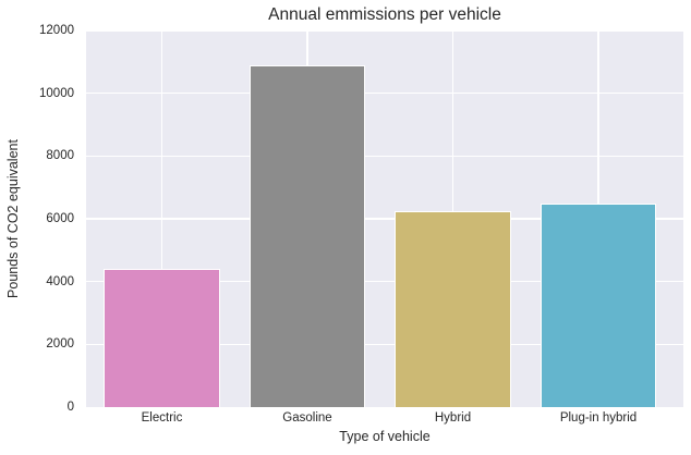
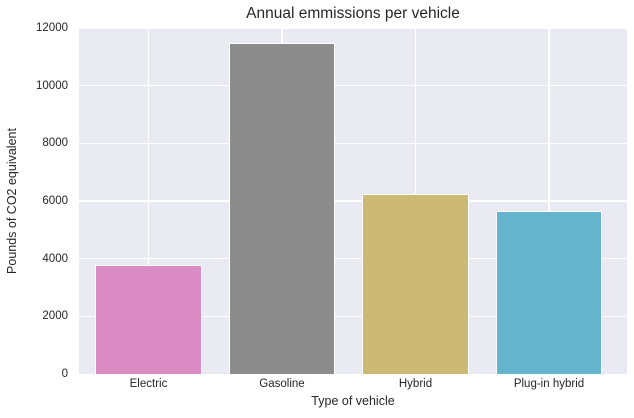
Electric: 4400 -> 3800
Gasoline: 10900 -> 11500
Plug-in hybrid: 6500 -> 5700
